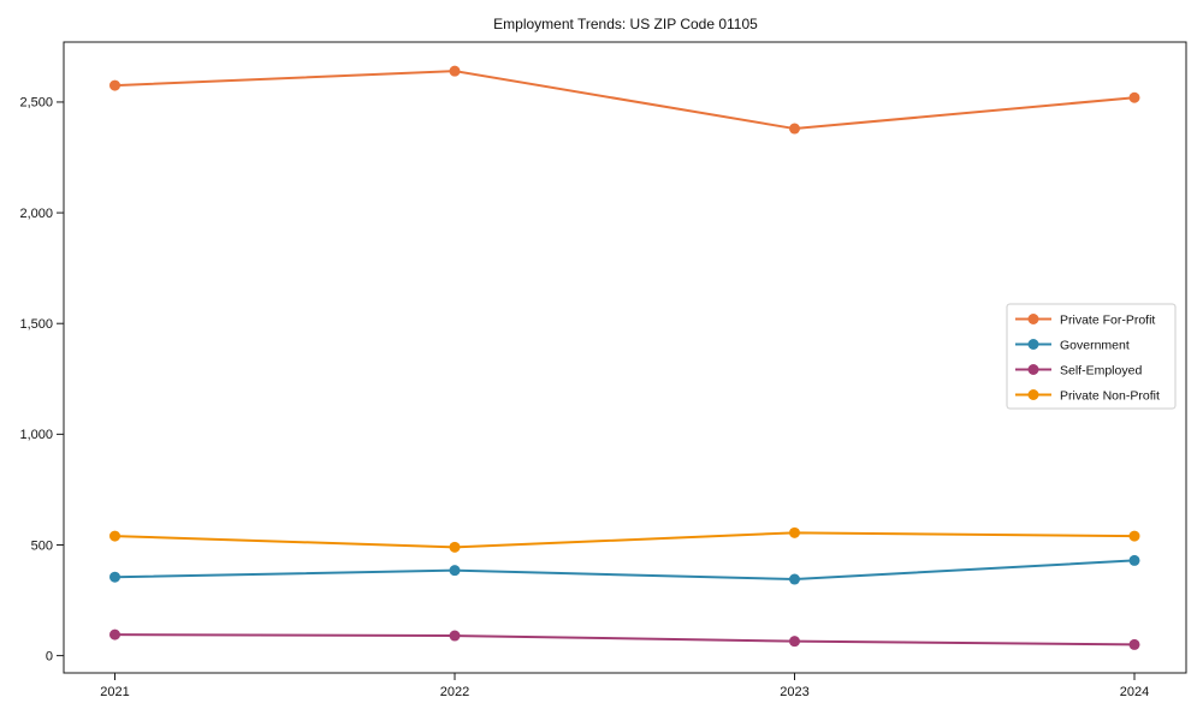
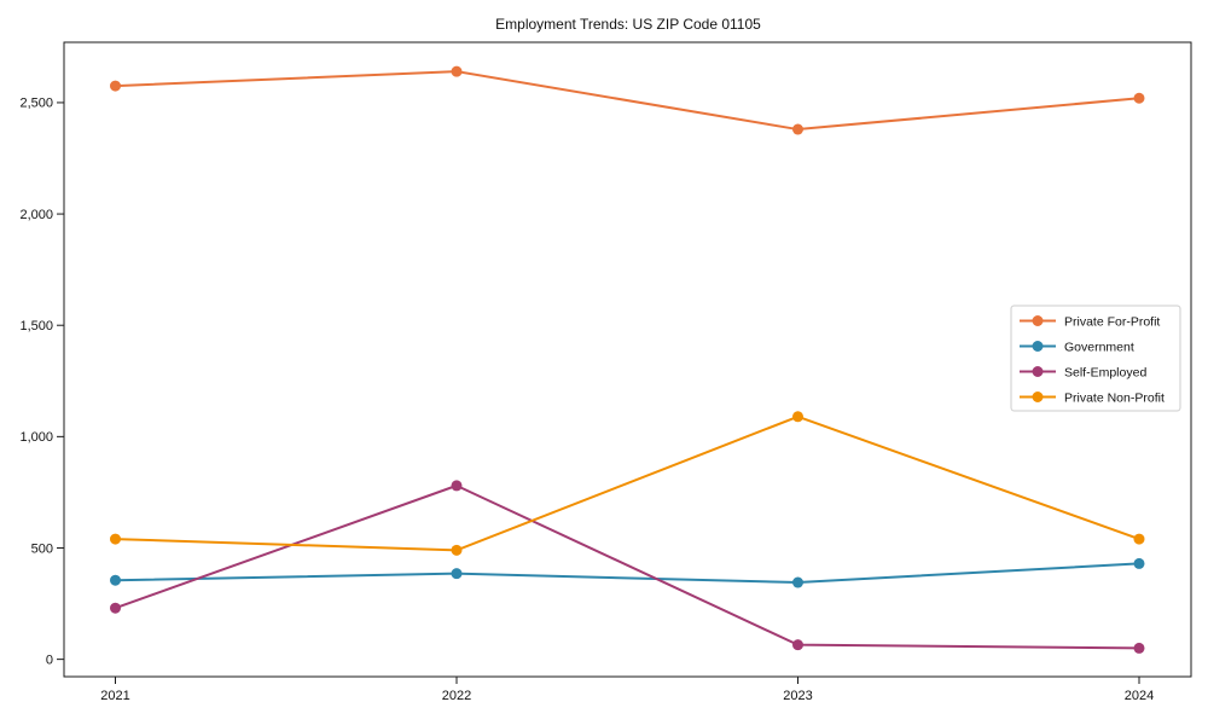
Self-Employed/2021: 100 -> 230
Self-Employed/2022: 90 -> 780
Private Non-Profit/2023: 560 -> 1090
